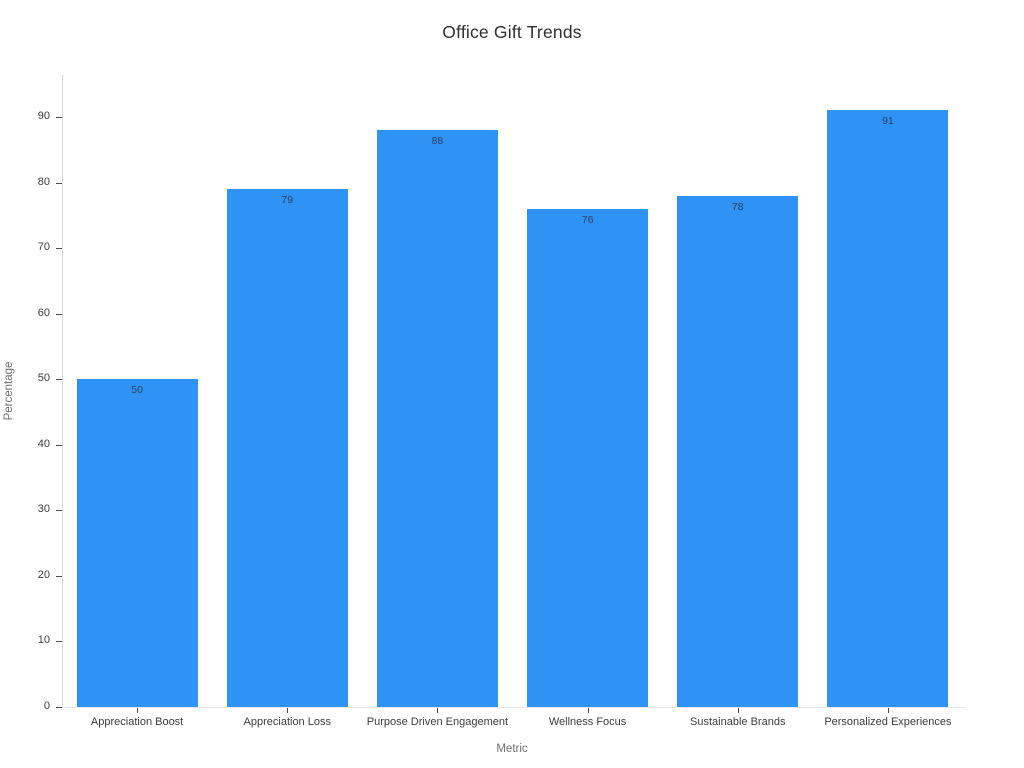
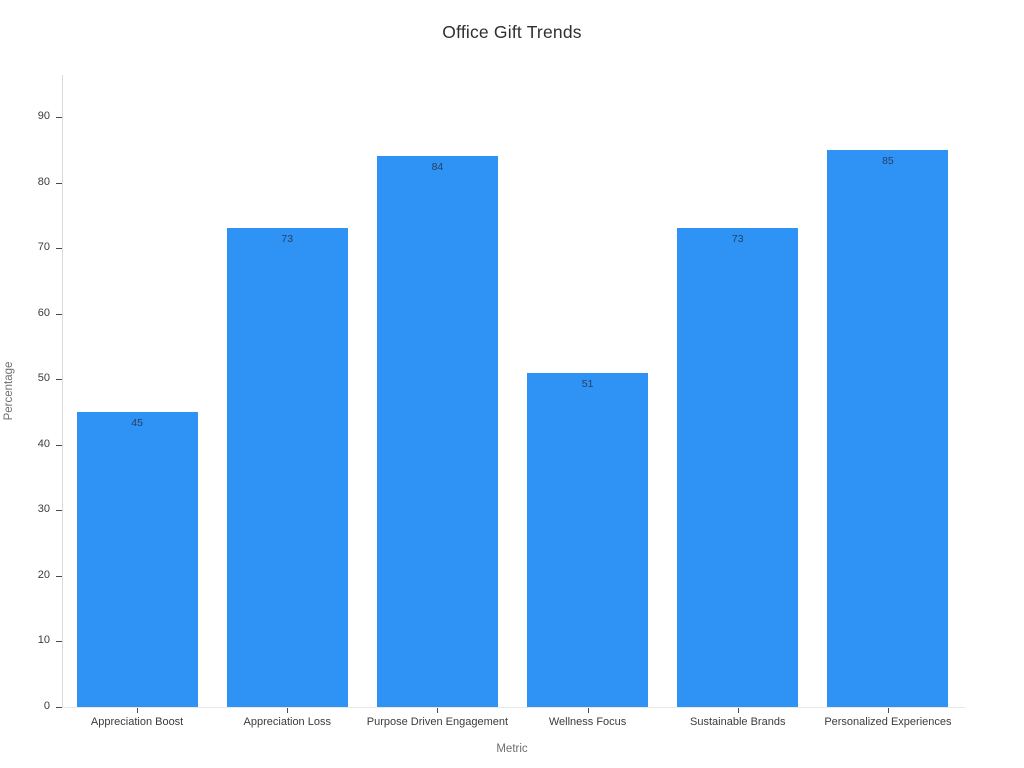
Appreciation Boost: 50 -> 45
Appreciation Loss: 79 -> 73
Purpose Driven Engagement: 88 -> 84
Wellness Focus: 76 -> 51
Sustainable Brands: 78 -> 73
Personalized Experiences: 91 -> 85
